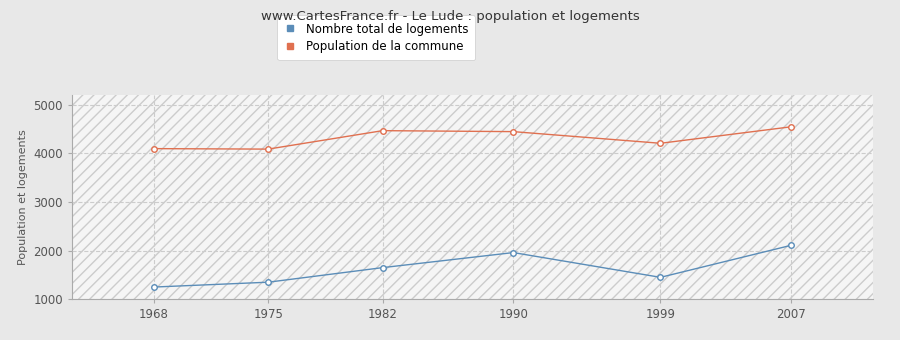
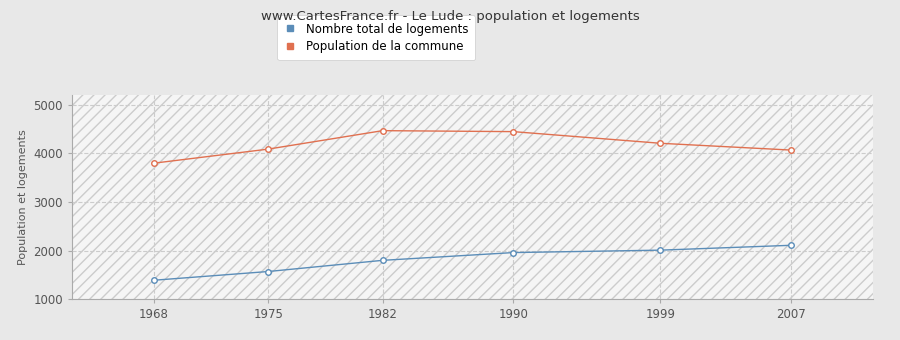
Nombre total de logements/1968: 1250 -> 1390
Population de la commune/1968: 4100 -> 3800
Nombre total de logements/1975: 1350 -> 1570
Nombre total de logements/1982: 1650 -> 1800
Nombre total de logements/1999: 1450 -> 2010
Population de la commune/2007: 4550 -> 4070
